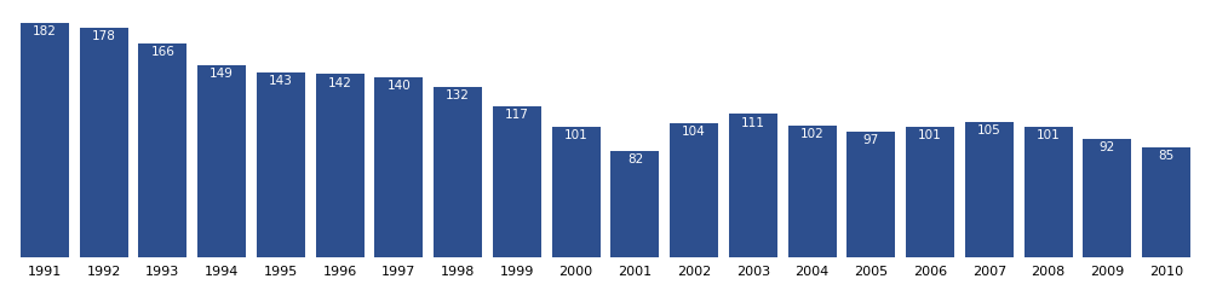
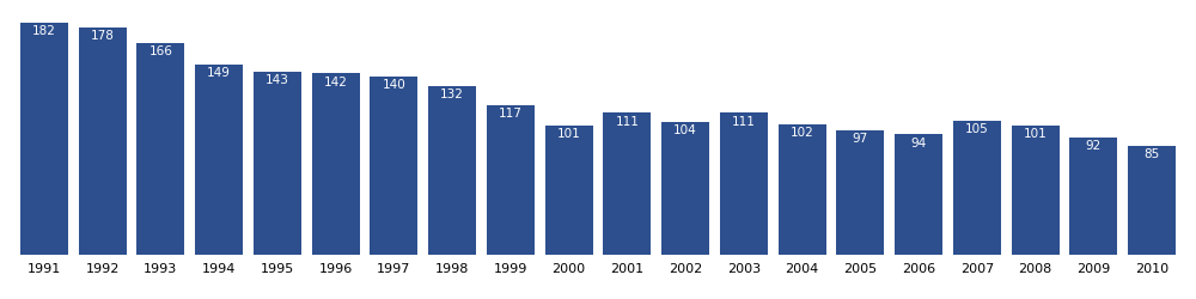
2001: 82 -> 111
2006: 101 -> 94
